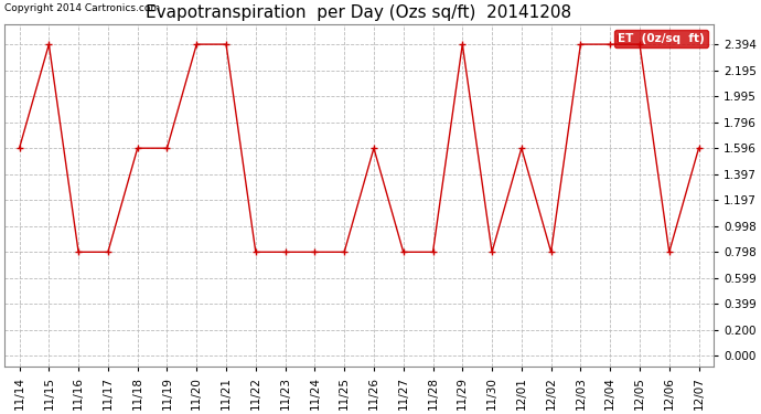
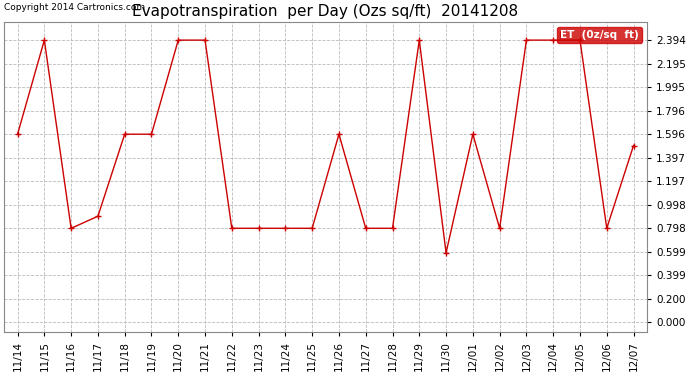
11/17: 0.80 -> 0.90
11/30: 0.80 -> 0.59
12/07: 1.60 -> 1.50
